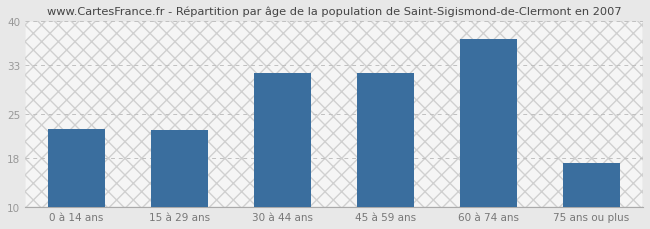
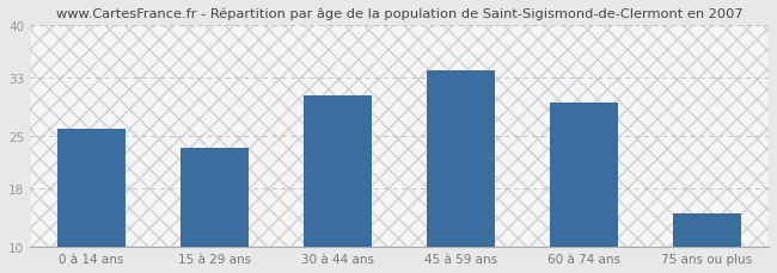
0 à 14 ans: 22.6 -> 26.0
15 à 29 ans: 22.4 -> 23.5
30 à 44 ans: 31.6 -> 30.5
45 à 59 ans: 31.6 -> 34.0
60 à 74 ans: 37.2 -> 29.5
75 ans ou plus: 17.2 -> 14.5
